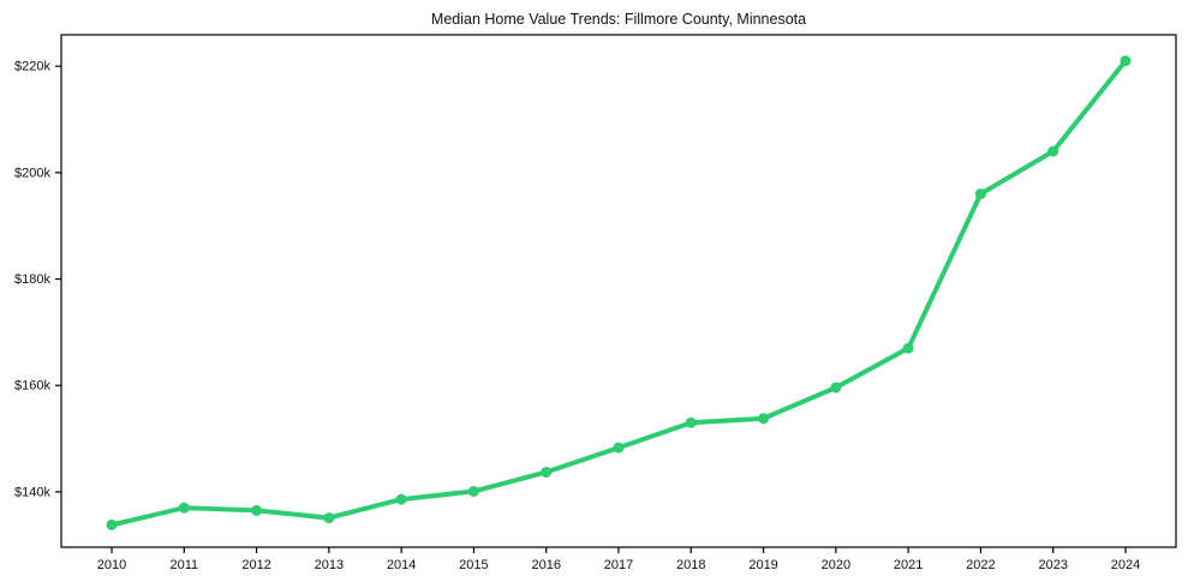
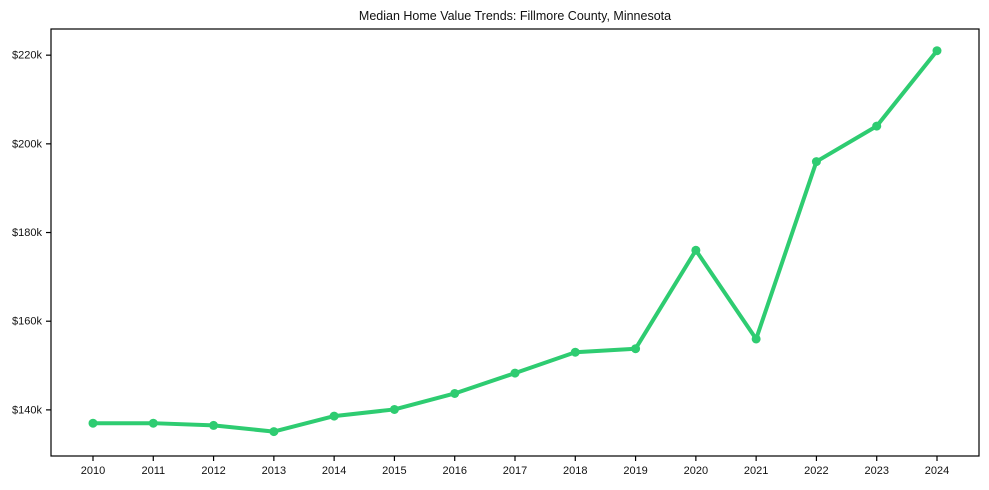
2010: $134k -> $137k
2020: $160k -> $176k
2021: $167k -> $156k
